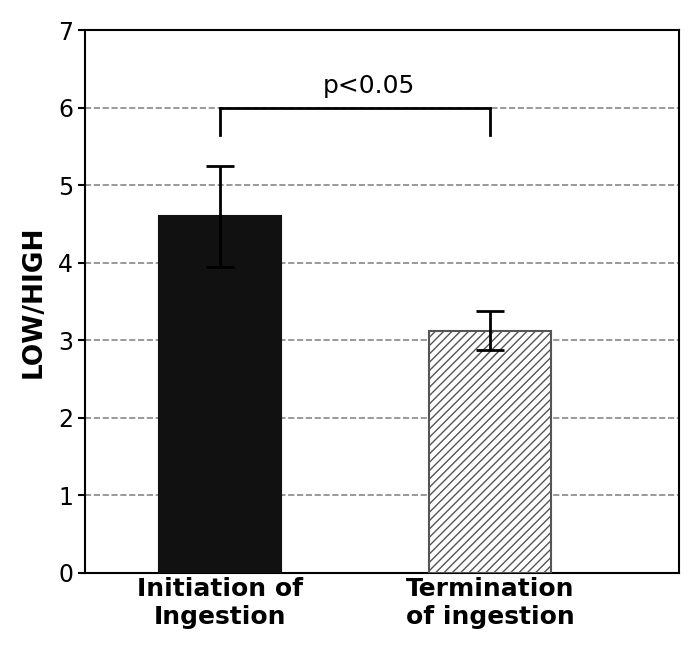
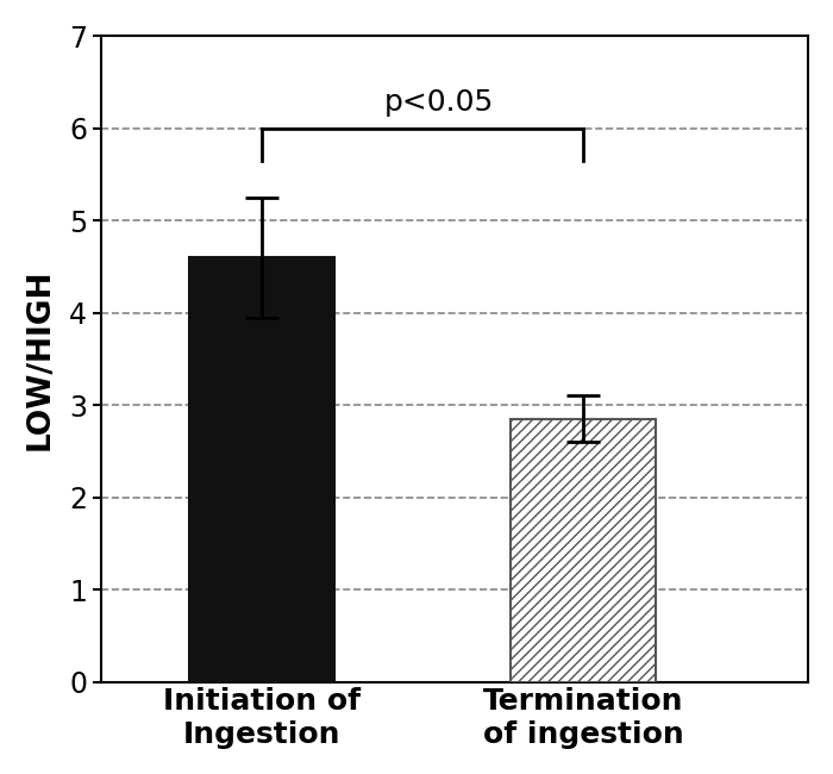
Termination of ingestion: 3.12 -> 2.85
